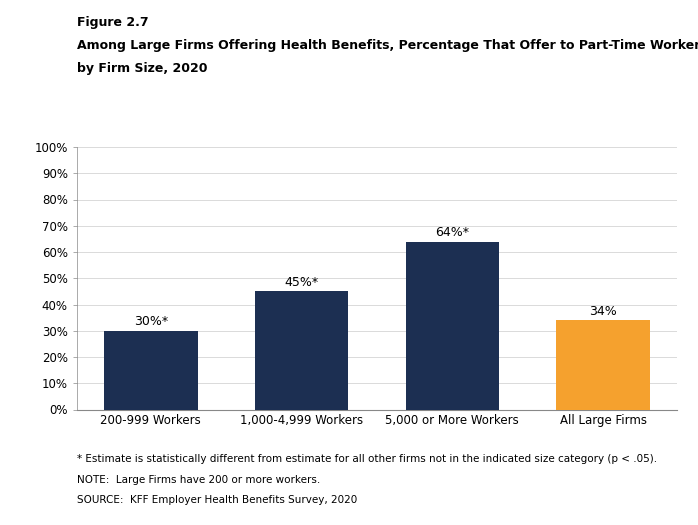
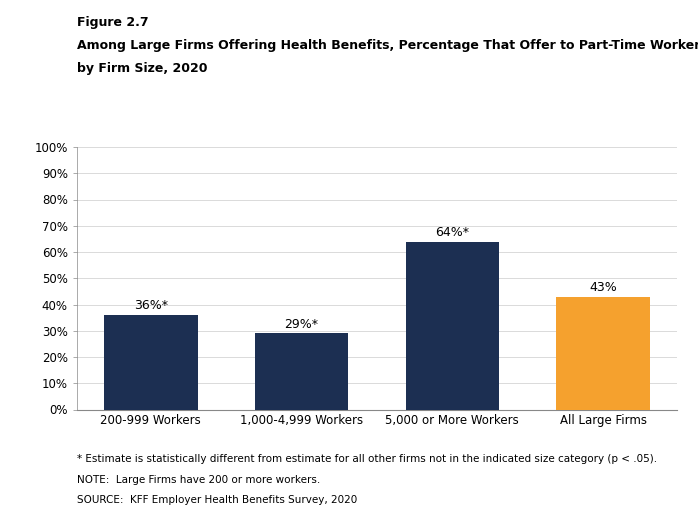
200-999 Workers: 30%* -> 36%*
1,000-4,999 Workers: 45%* -> 29%*
All Large Firms: 34% -> 43%
